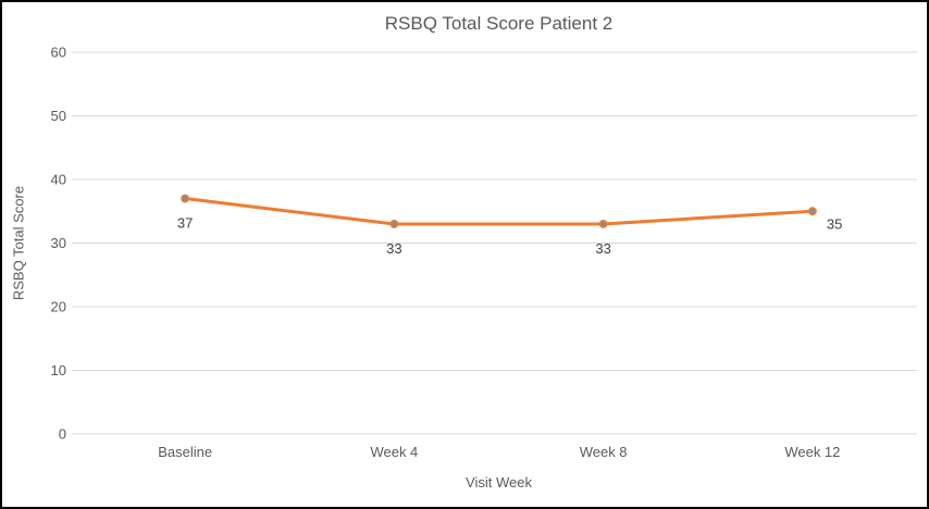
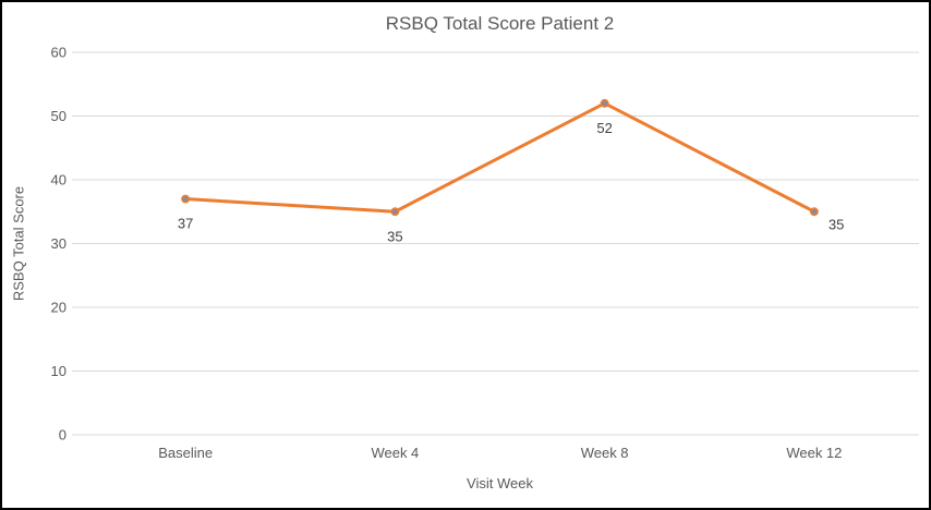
Week 4: 33 -> 35
Week 8: 33 -> 52
